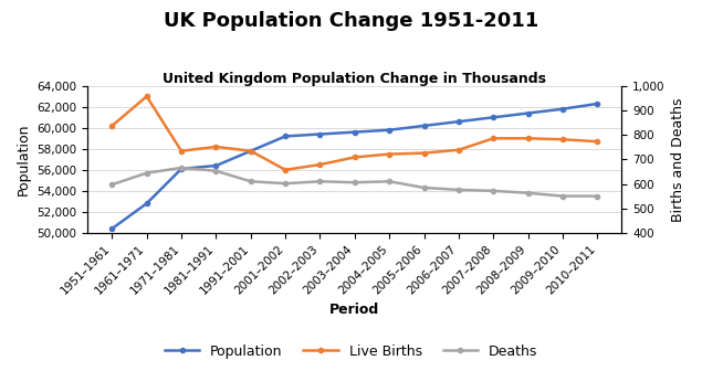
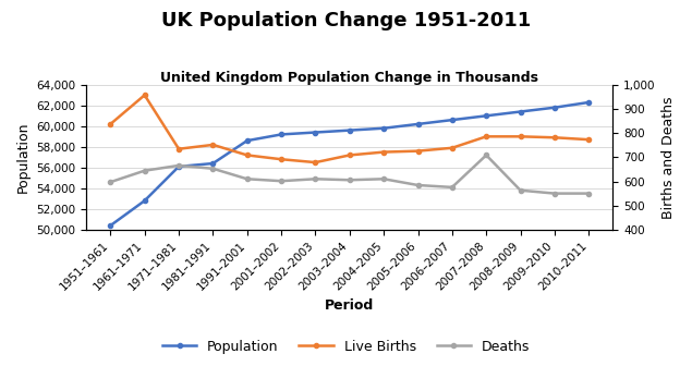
Population/1991–2001: 57,800 -> 58,600
Live Births/1991–2001: 57,800 -> 57,200
Live Births/2001–2002: 56,000 -> 56,800
Deaths/2007–2008: 54,000 -> 57,200
